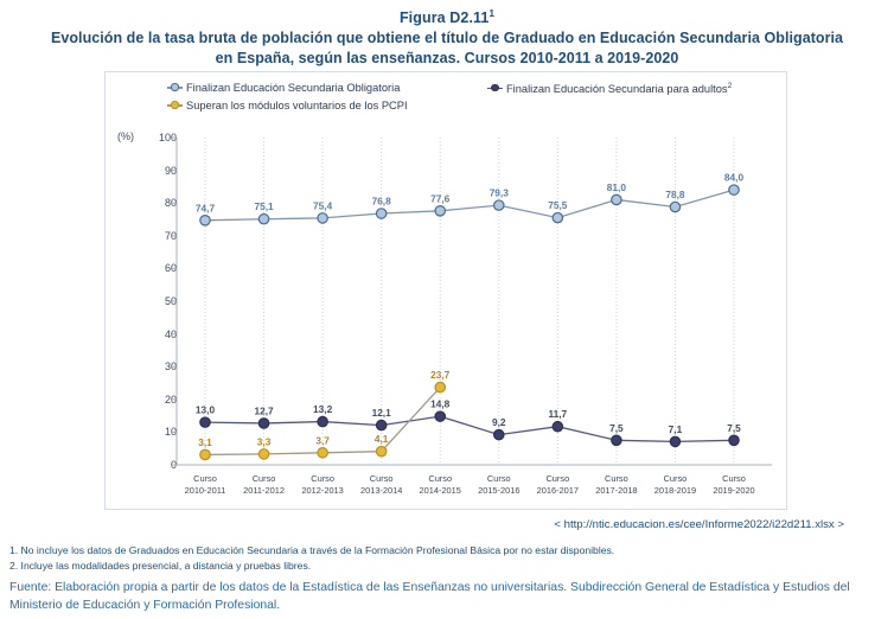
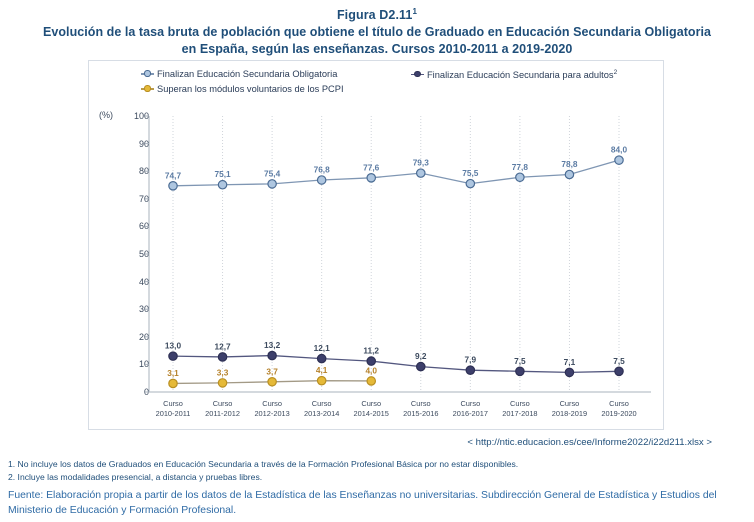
Finalizan Educación Secundaria para adultos/Curso 2014-2015: 14,8 -> 11,2
Superan los módulos voluntarios de los PCPI/Curso 2014-2015: 23,7 -> 4,0
Finalizan Educación Secundaria para adultos/Curso 2016-2017: 11,7 -> 7,9
Finalizan Educación Secundaria Obligatoria/Curso 2017-2018: 81,0 -> 77,8
